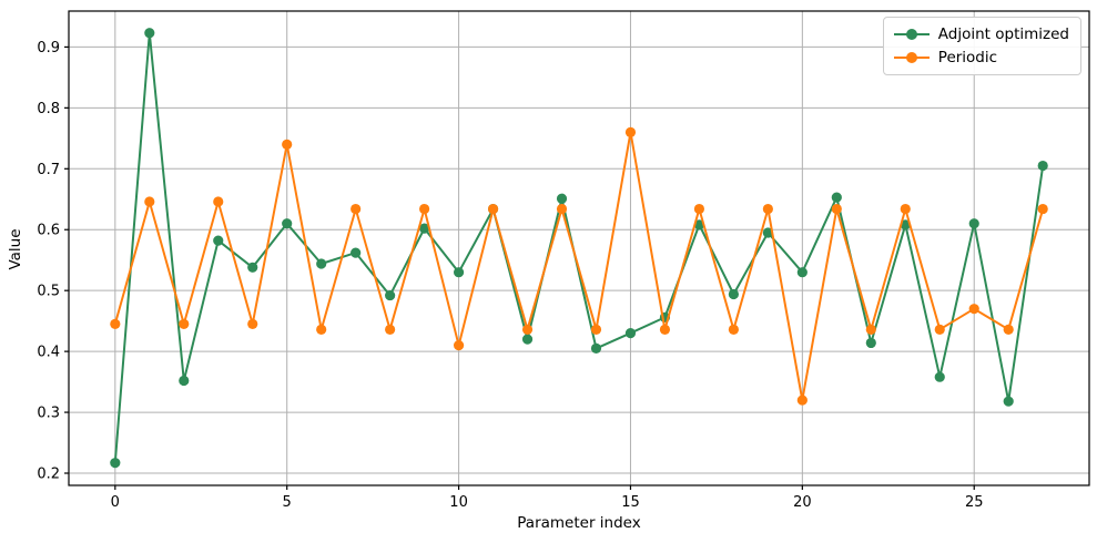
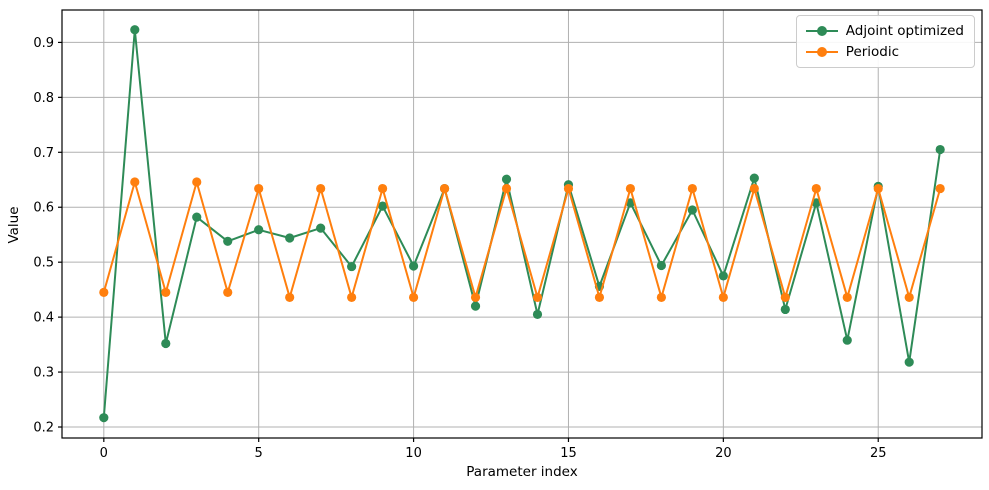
Adjoint optimized/5: 0.61 -> 0.56
Periodic/5: 0.74 -> 0.63
Adjoint optimized/10: 0.53 -> 0.49
Periodic/10: 0.41 -> 0.44
Adjoint optimized/15: 0.43 -> 0.64
Periodic/15: 0.76 -> 0.63
Adjoint optimized/20: 0.53 -> 0.47
Periodic/20: 0.32 -> 0.44
Adjoint optimized/25: 0.61 -> 0.64
Periodic/25: 0.47 -> 0.63
